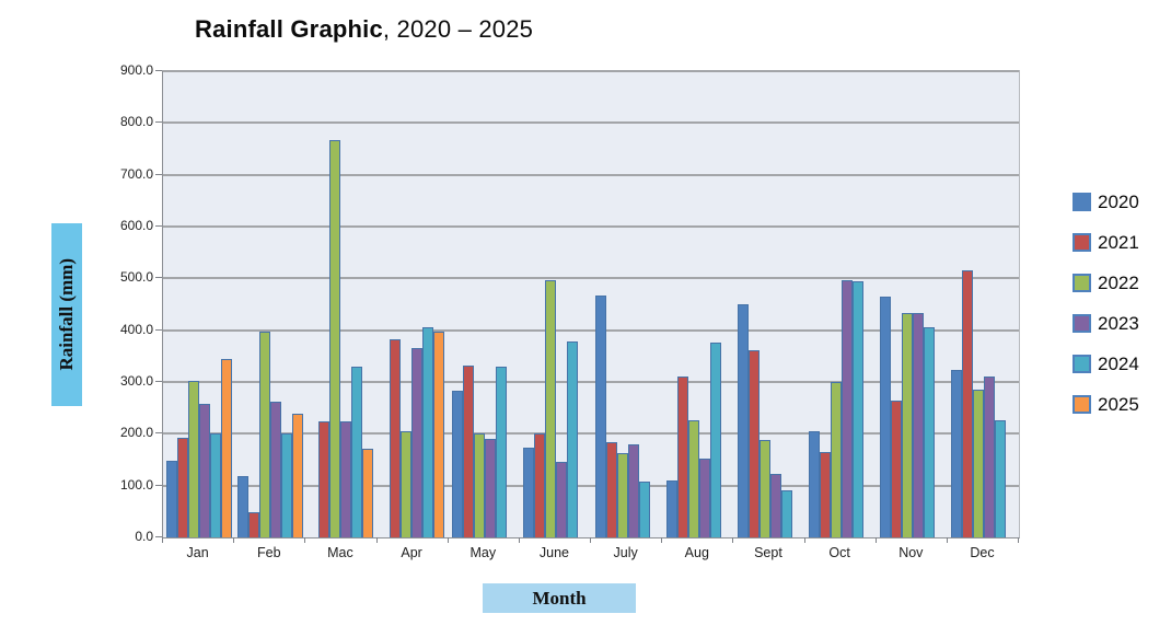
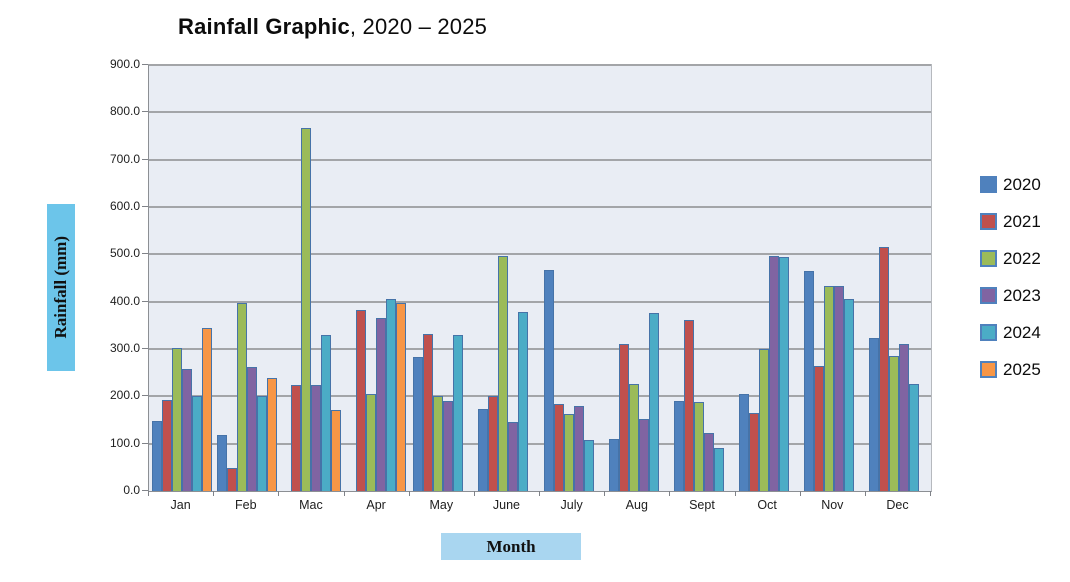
2020/Sept: 450 -> 190
